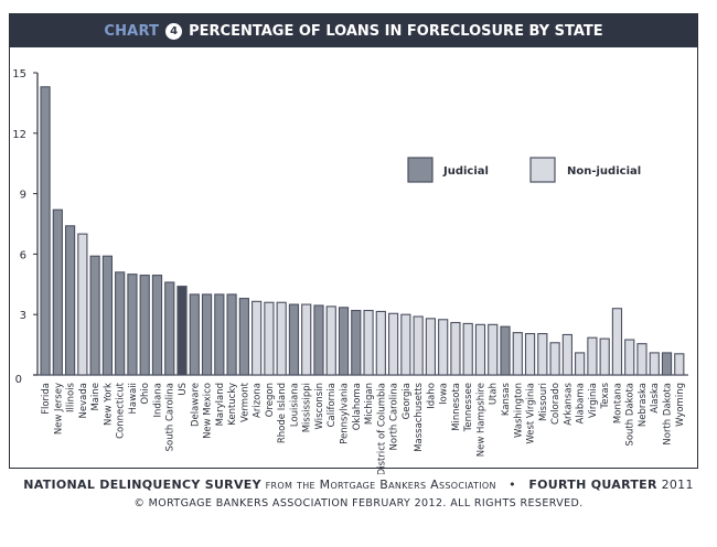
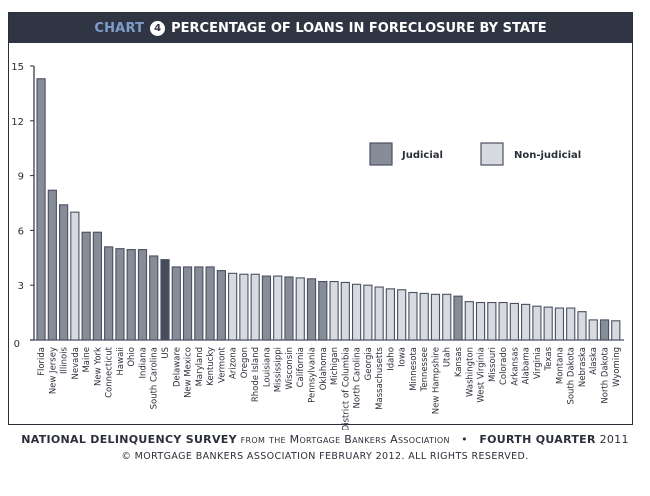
Colorado: 1.6 -> 2.0
Alabama: 1.1 -> 1.9
Montana: 3.3 -> 1.8
